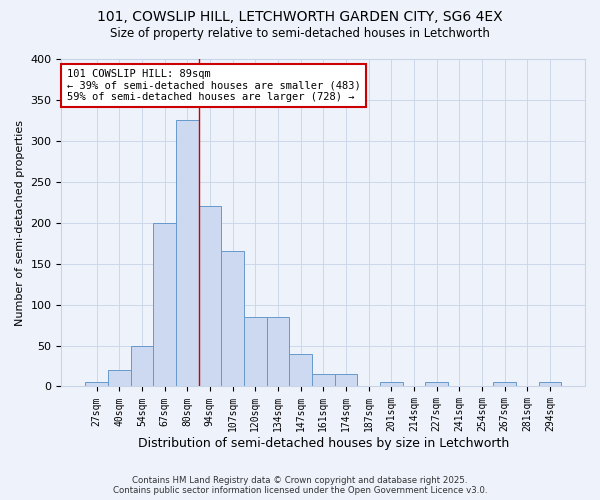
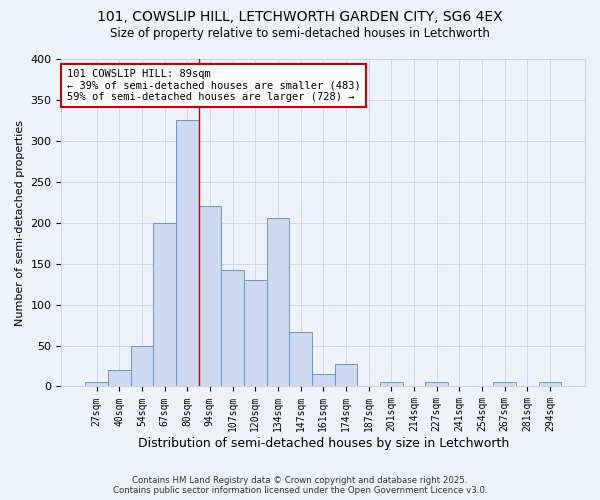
107sqm: 165 -> 142
120sqm: 85 -> 130
134sqm: 85 -> 206
147sqm: 40 -> 66
174sqm: 15 -> 28
